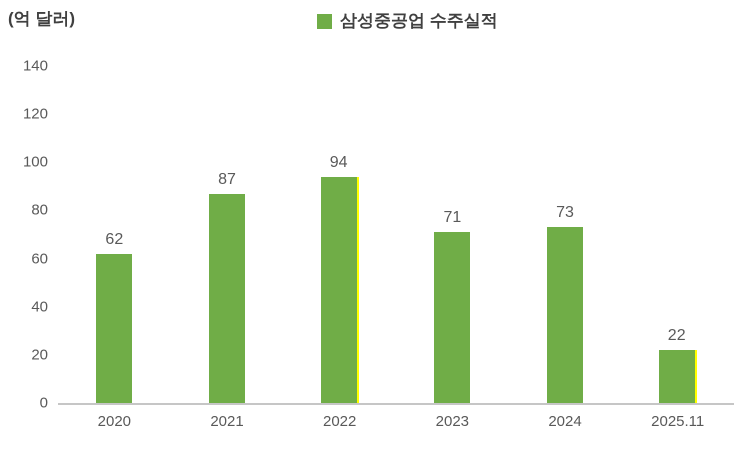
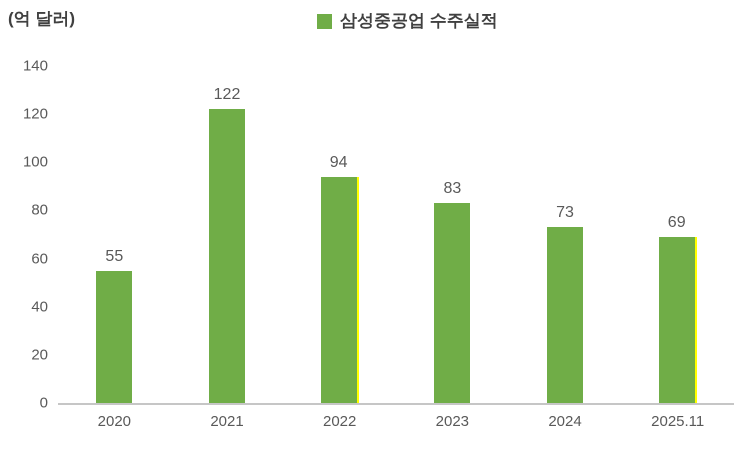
2020: 62 -> 55
2021: 87 -> 122
2023: 71 -> 83
2025.11: 22 -> 69
